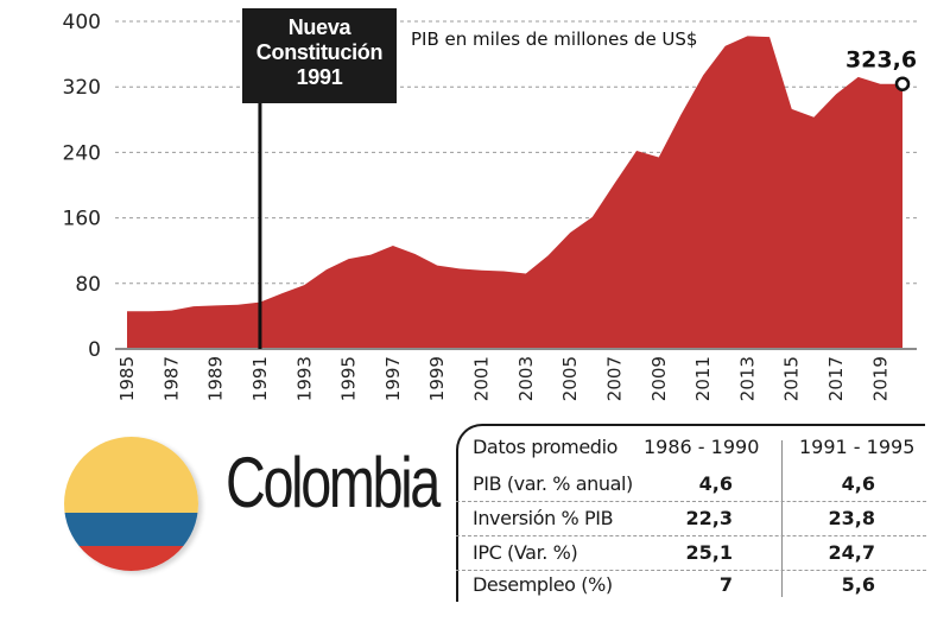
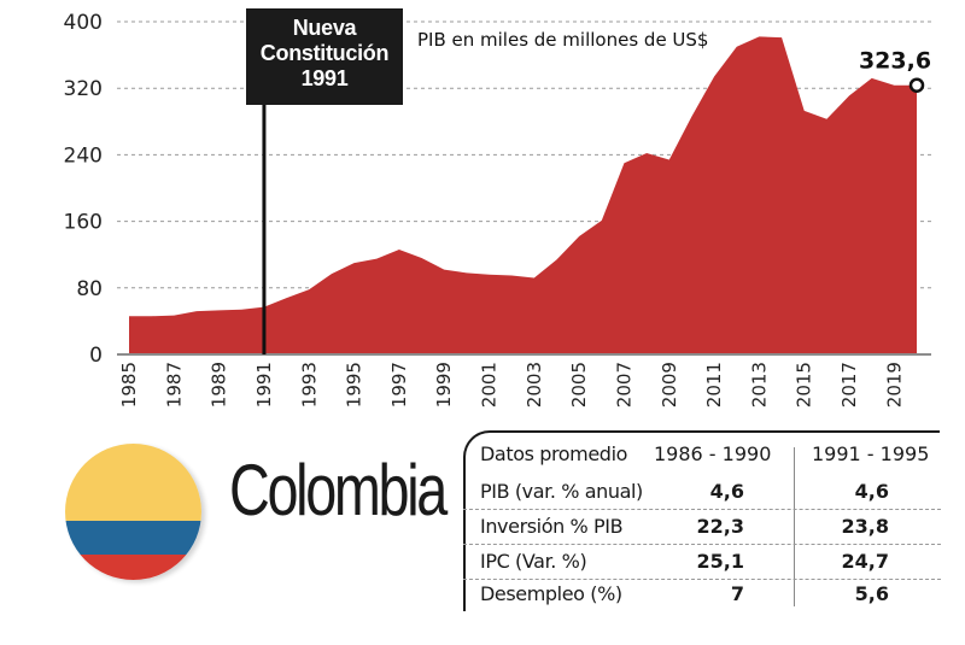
2007: 200 -> 230
